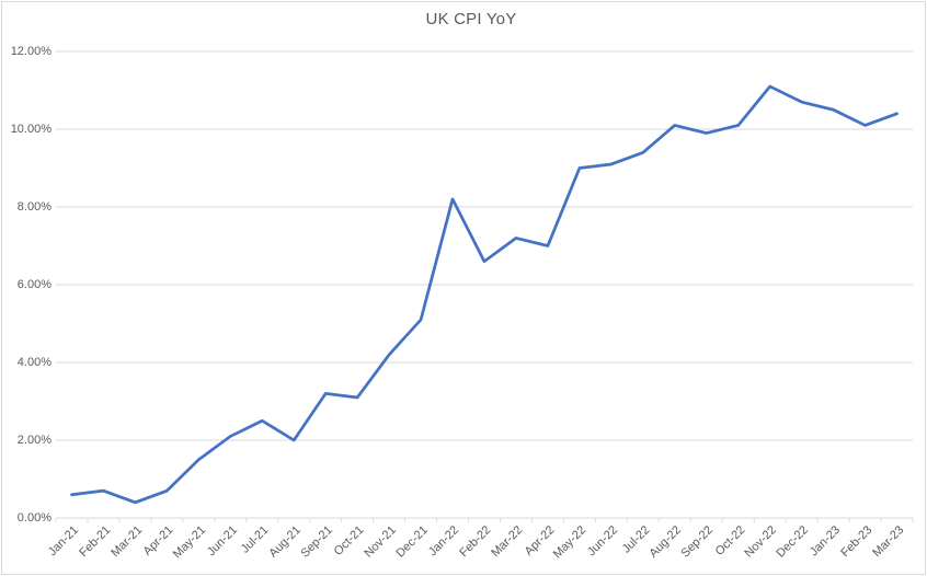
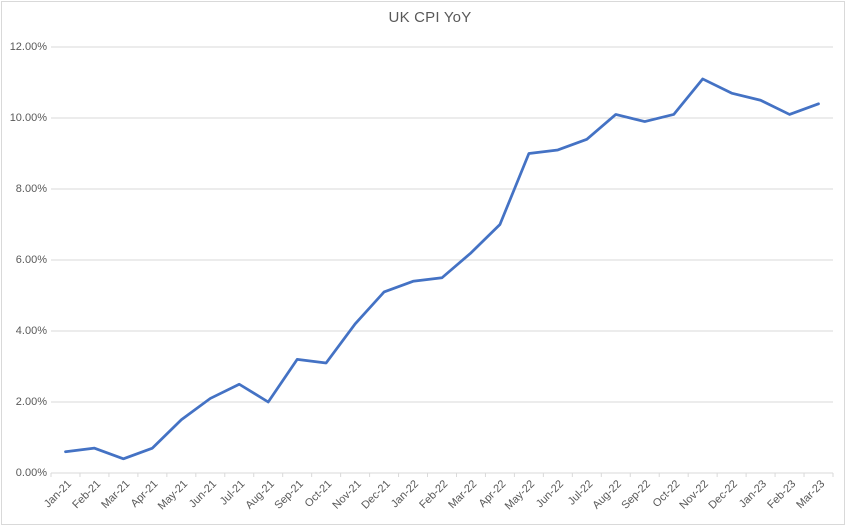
Jan-22: 8.2% -> 5.4%
Feb-22: 6.6% -> 5.5%
Mar-22: 7.2% -> 6.2%
